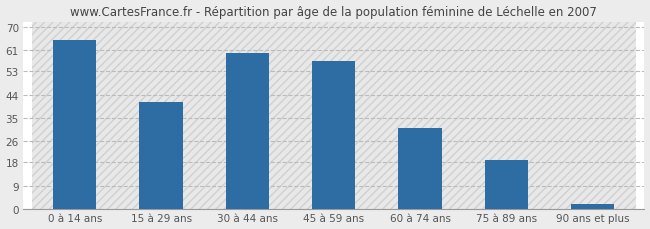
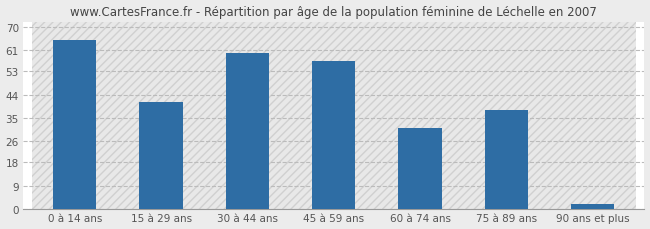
75 à 89 ans: 19 -> 38
